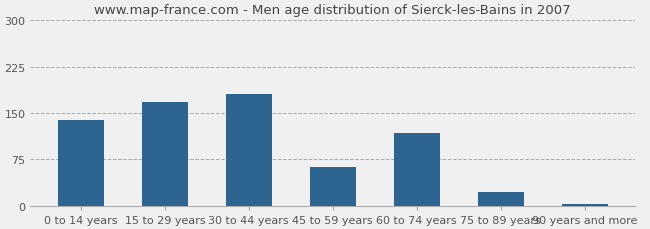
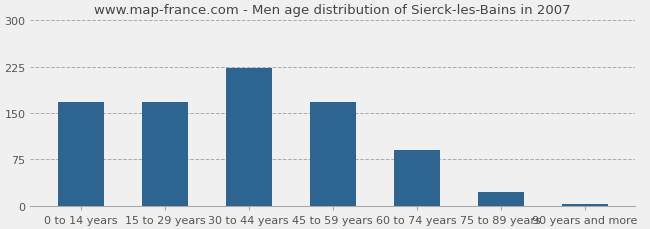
0 to 14 years: 138 -> 168
30 to 44 years: 180 -> 222
45 to 59 years: 62 -> 168
60 to 74 years: 118 -> 90
